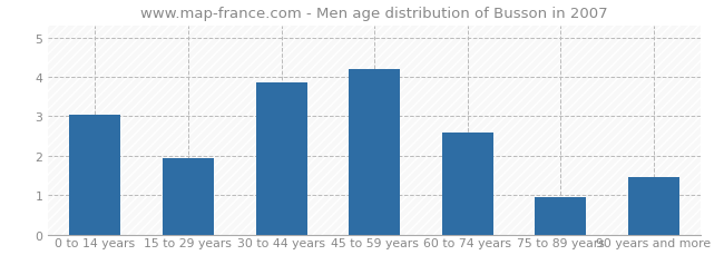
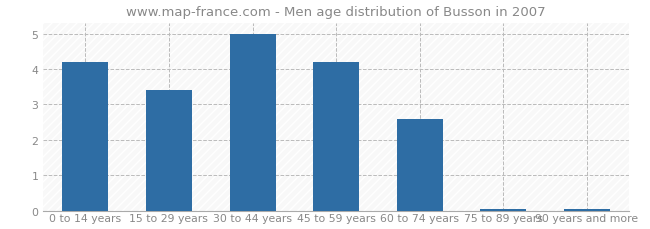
0 to 14 years: 3.05 -> 4.20
15 to 29 years: 1.95 -> 3.40
30 to 44 years: 3.85 -> 5.00
75 to 89 years: 0.95 -> 0.05
90 years and more: 1.45 -> 0.05
